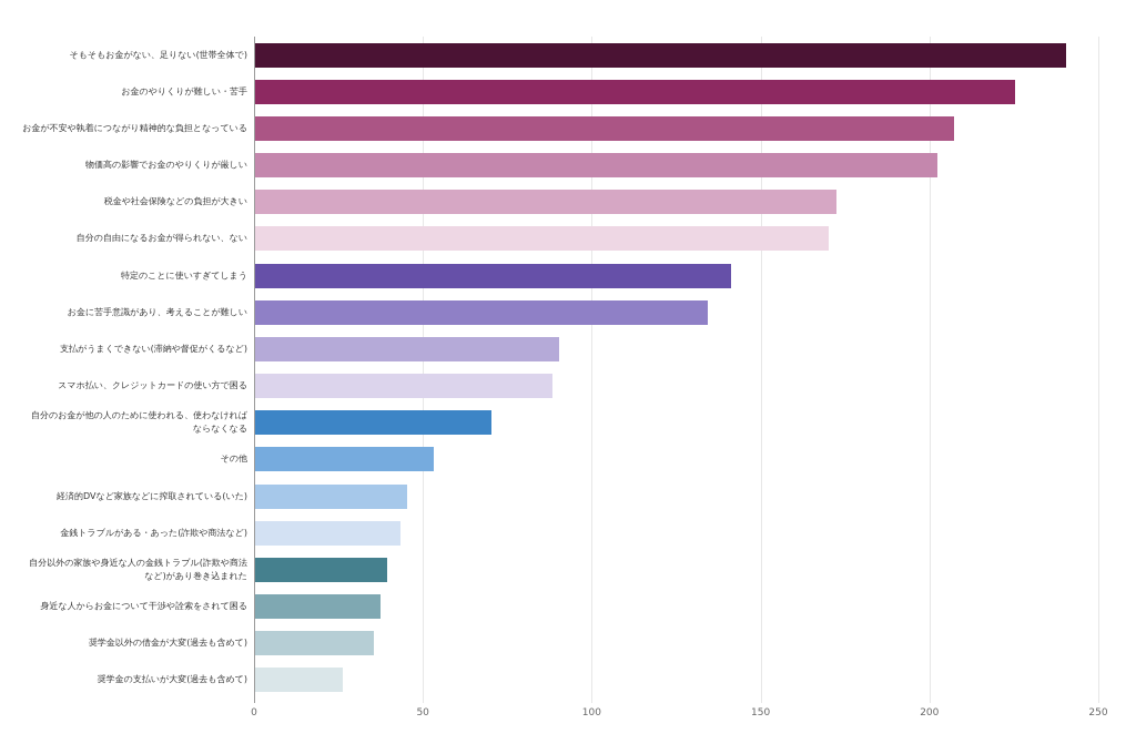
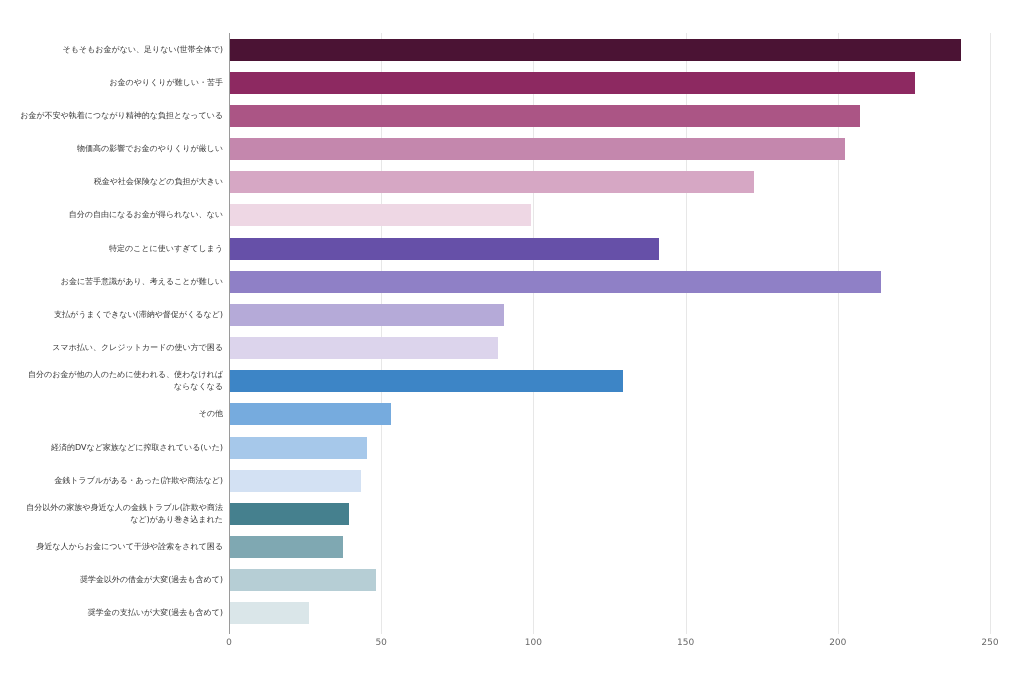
自分の自由になるお金が得られない、ない: 170 -> 99
お金に苦手意識があり、考えることが難しい: 134 -> 214
自分のお金が他の人のために使われる、使わなければならなくなる: 70 -> 129
奨学金以外の借金が大変(過去も含めて): 35 -> 48
